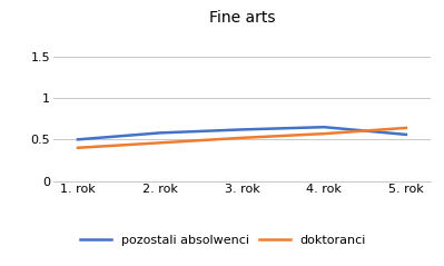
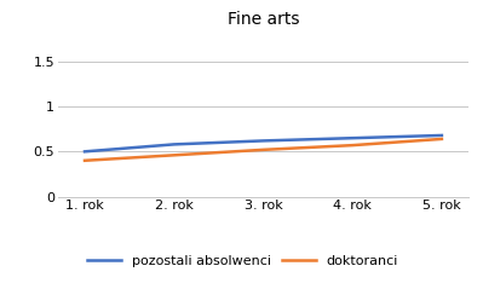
pozostali absolwenci/5. rok: 0.56 -> 0.68
